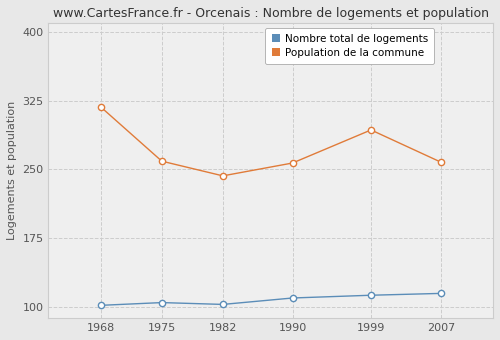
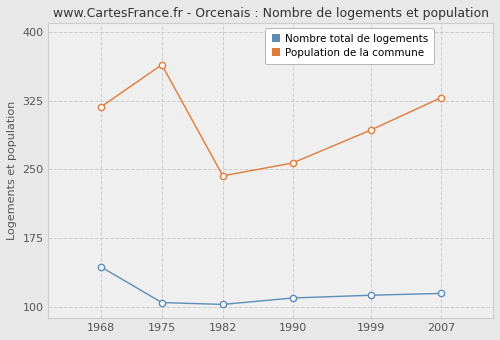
Nombre total de logements/1968: 102 -> 144
Population de la commune/1975: 259 -> 364
Population de la commune/2007: 258 -> 328
